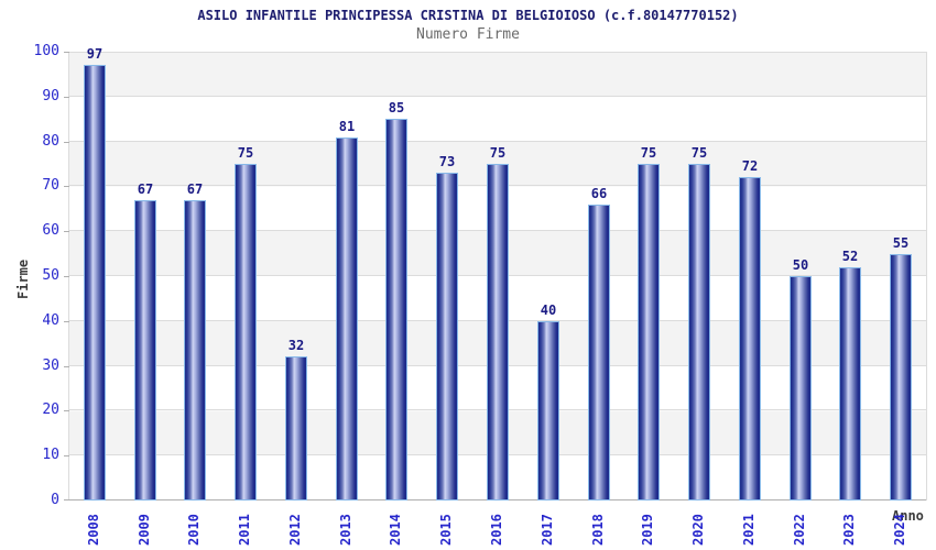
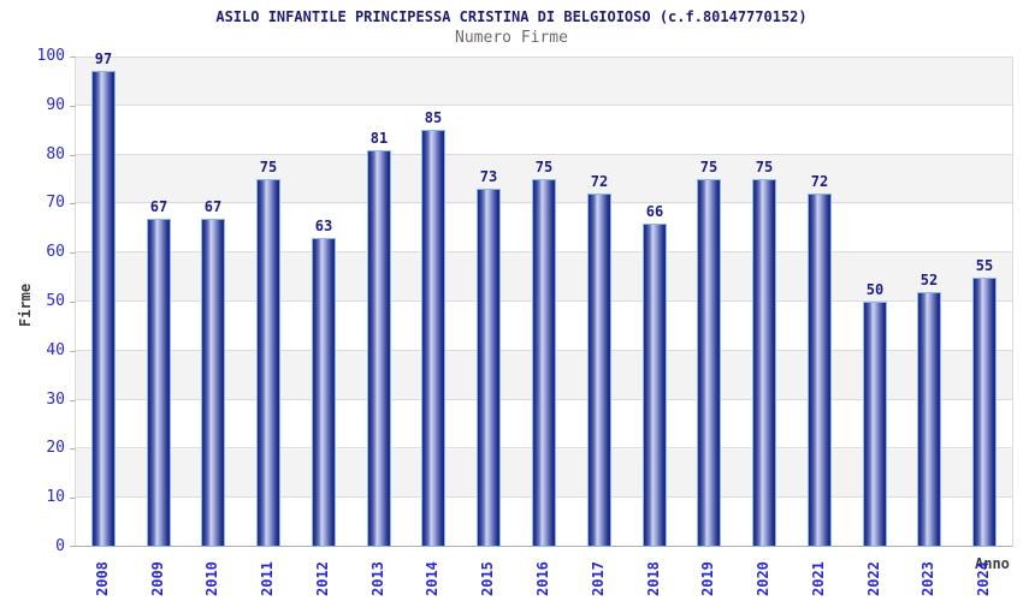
2012: 32 -> 63
2017: 40 -> 72
